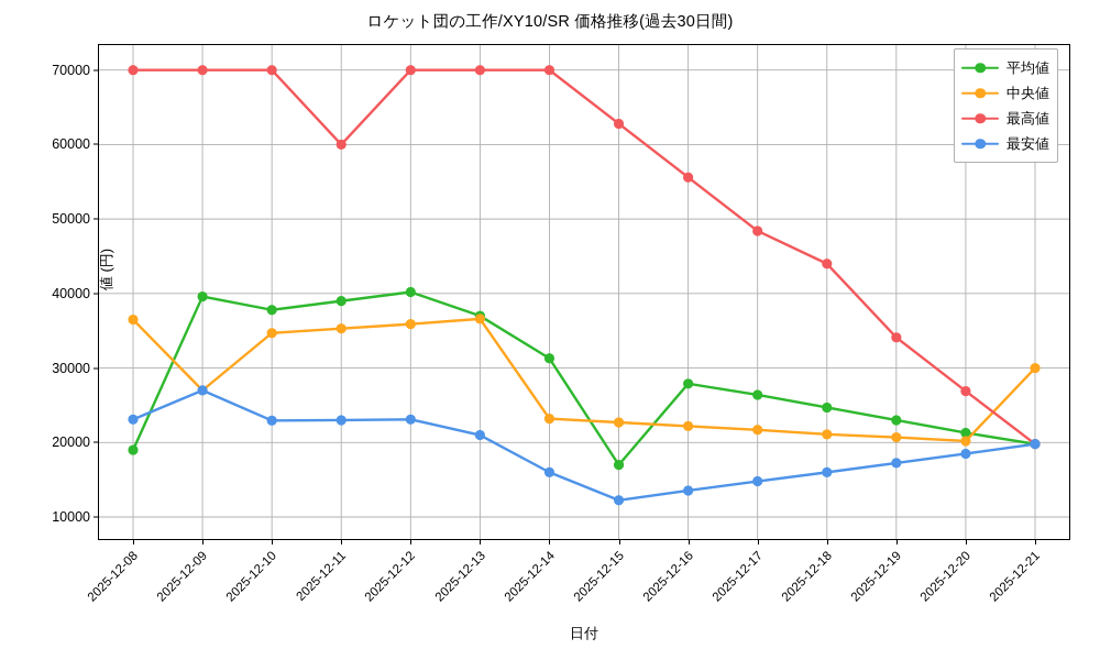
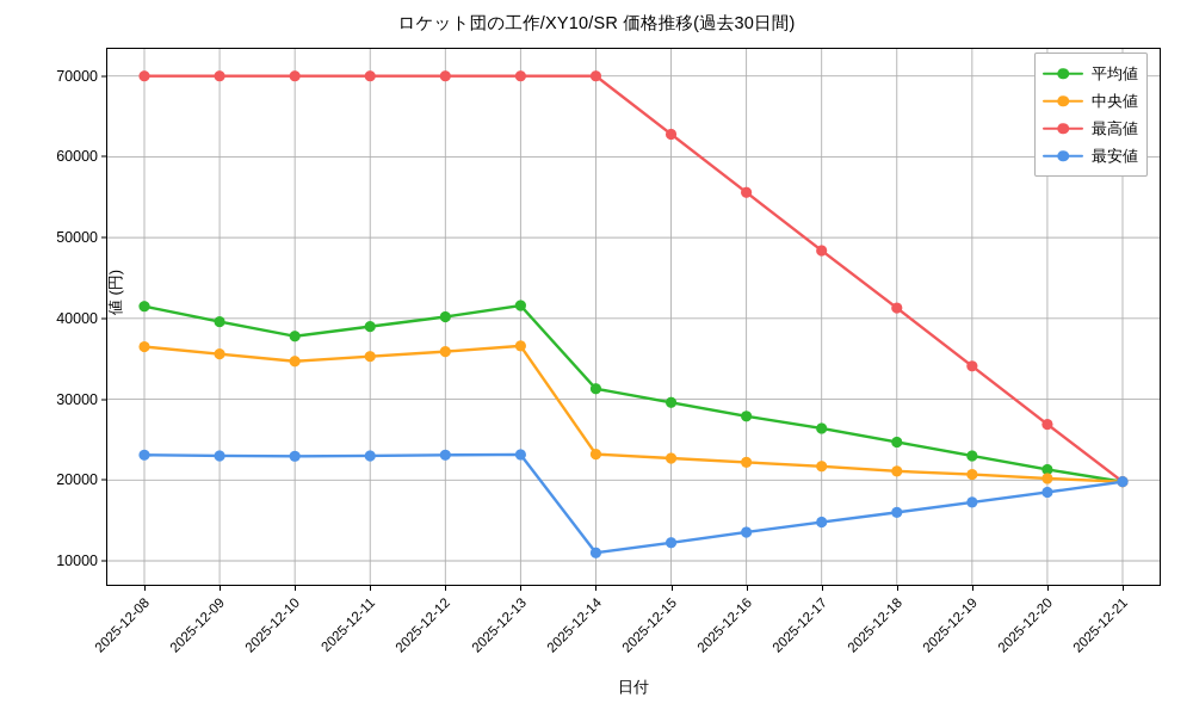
平均値/2025-12-08: 19000 -> 42000
中央値/2025-12-09: 27000 -> 36000
最安値/2025-12-09: 27000 -> 23000
最高値/2025-12-11: 60000 -> 70000
平均値/2025-12-13: 37000 -> 42000
最安値/2025-12-13: 21000 -> 23000
最安値/2025-12-14: 16000 -> 11000
平均値/2025-12-15: 17000 -> 30000
最高値/2025-12-18: 44000 -> 41000
中央値/2025-12-21: 30000 -> 20000
